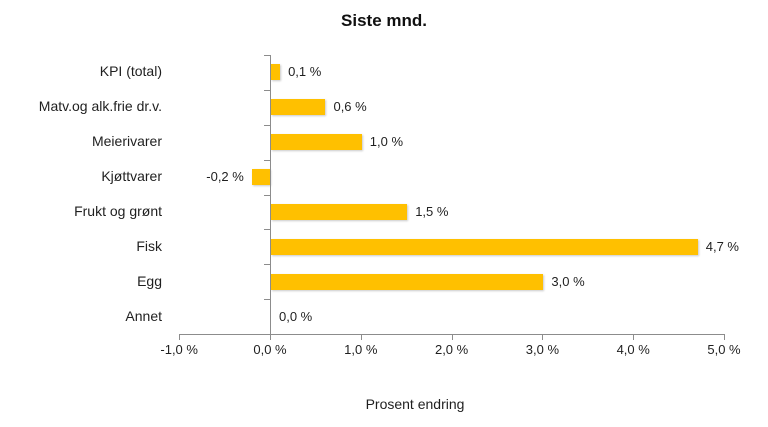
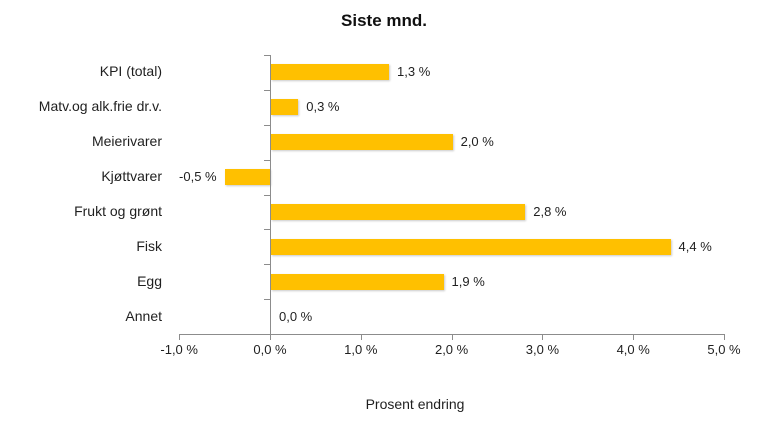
KPI (total): 0,1 -> 1,3
Matv.og alk.frie dr.v.: 0,6 -> 0,3
Meierivarer: 1,0 -> 2,0
Kjøttvarer: -0,2 -> -0,5
Frukt og grønt: 1,5 -> 2,8
Fisk: 4,7 -> 4,4
Egg: 3,0 -> 1,9
